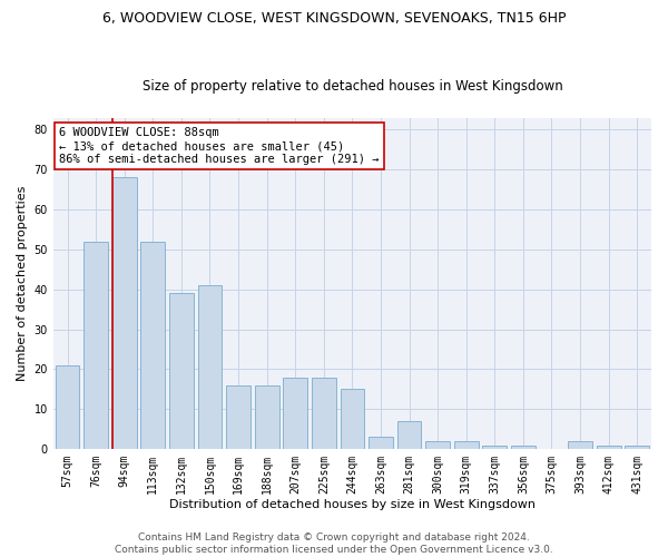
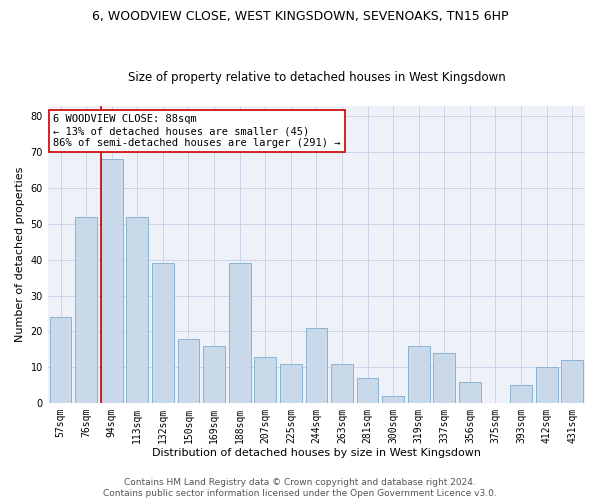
57sqm: 21 -> 24
150sqm: 41 -> 18
188sqm: 16 -> 39
207sqm: 18 -> 13
225sqm: 18 -> 11
244sqm: 15 -> 21
263sqm: 3 -> 11
319sqm: 2 -> 16
337sqm: 1 -> 14
356sqm: 1 -> 6
393sqm: 2 -> 5
412sqm: 1 -> 10
431sqm: 1 -> 12
